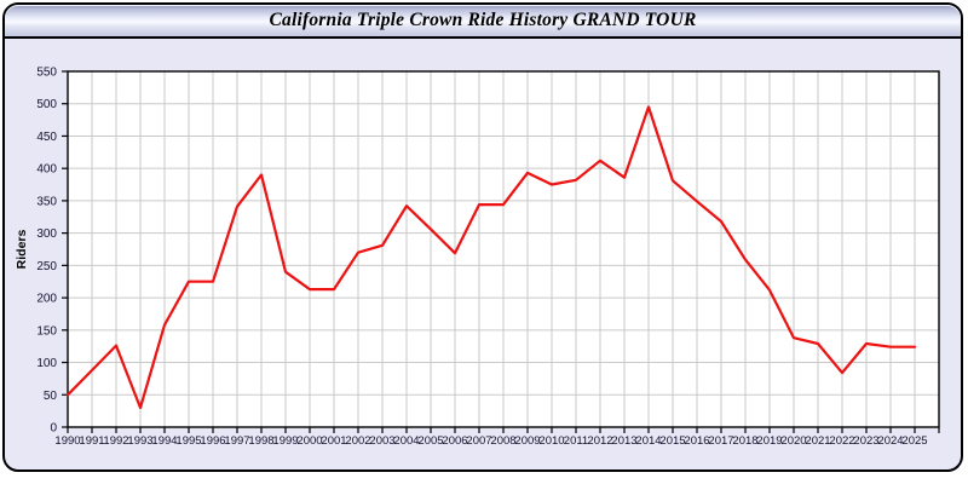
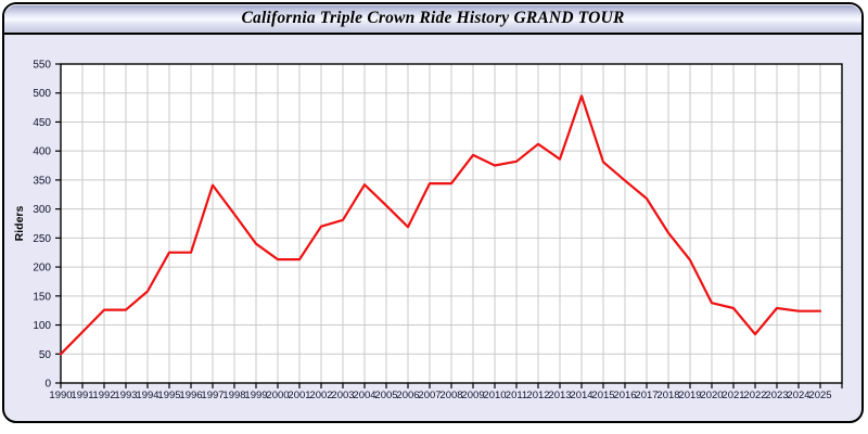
1993: 30 -> 130
1998: 390 -> 290
